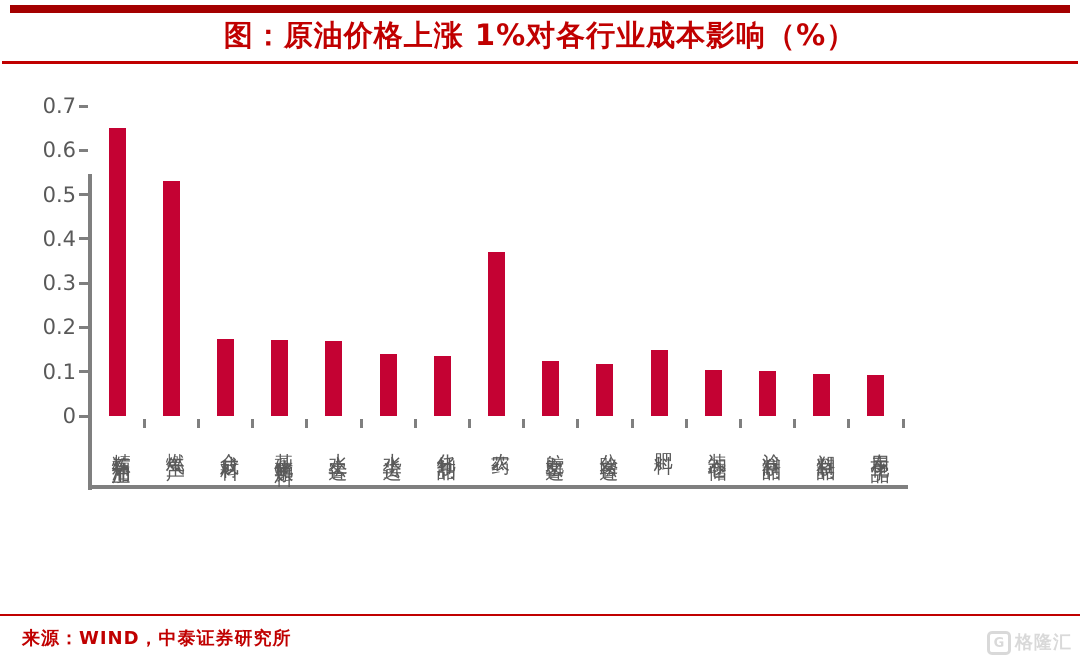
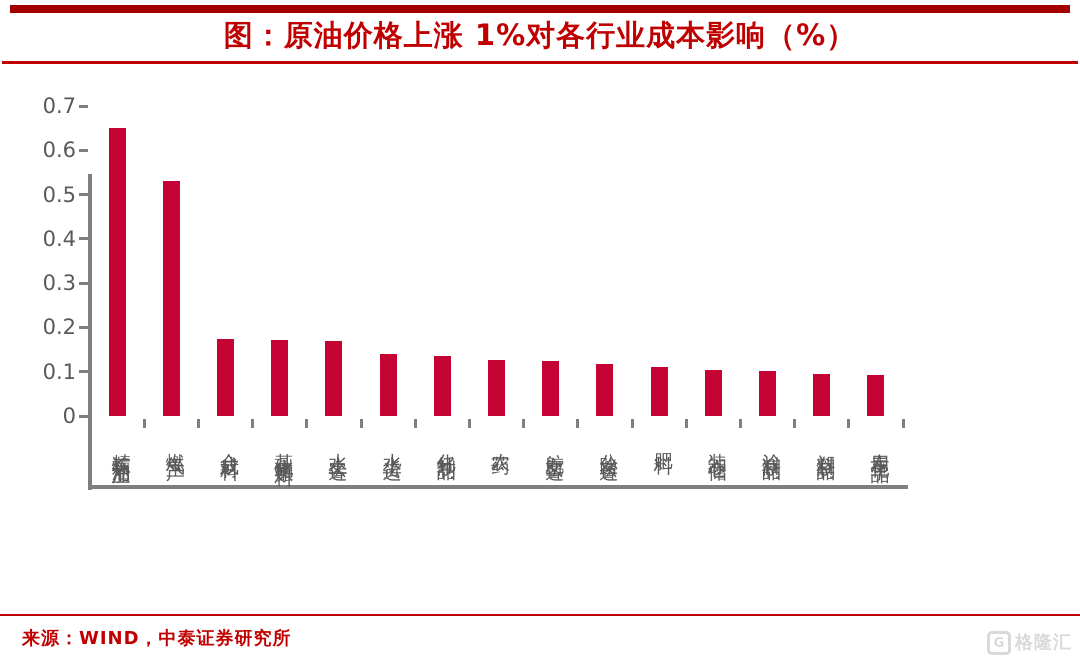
农药: 0.37 -> 0.13
肥料: 0.15 -> 0.11
